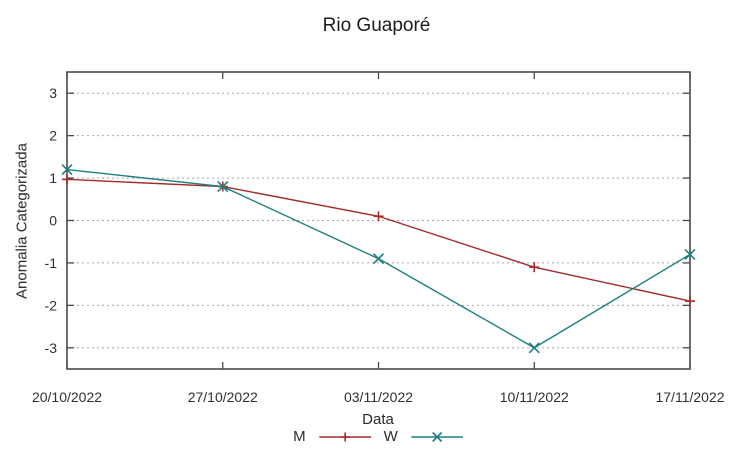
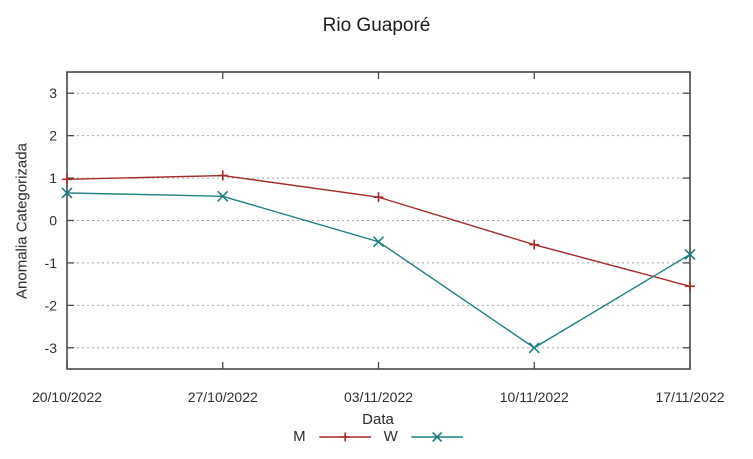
W/20/10/2022: 1.2 -> 0.7
M/27/10/2022: 0.8 -> 1.1
W/27/10/2022: 0.8 -> 0.6
M/03/11/2022: 0.1 -> 0.6
W/03/11/2022: -0.9 -> -0.5
M/10/11/2022: -1.1 -> -0.6
M/17/11/2022: -1.9 -> -1.6
